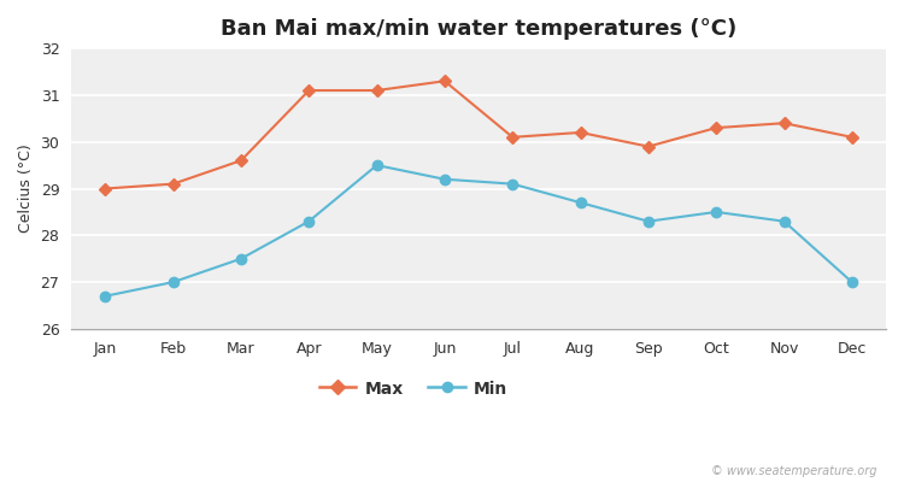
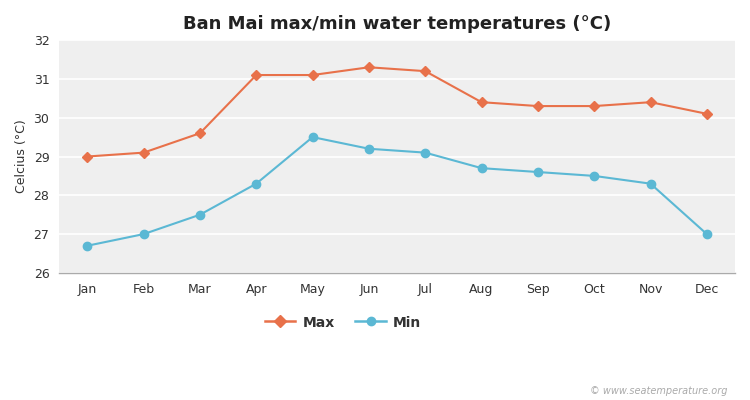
Max/Jul: 30.1 -> 31.2
Max/Aug: 30.2 -> 30.4
Max/Sep: 29.9 -> 30.3
Min/Sep: 28.3 -> 28.6
